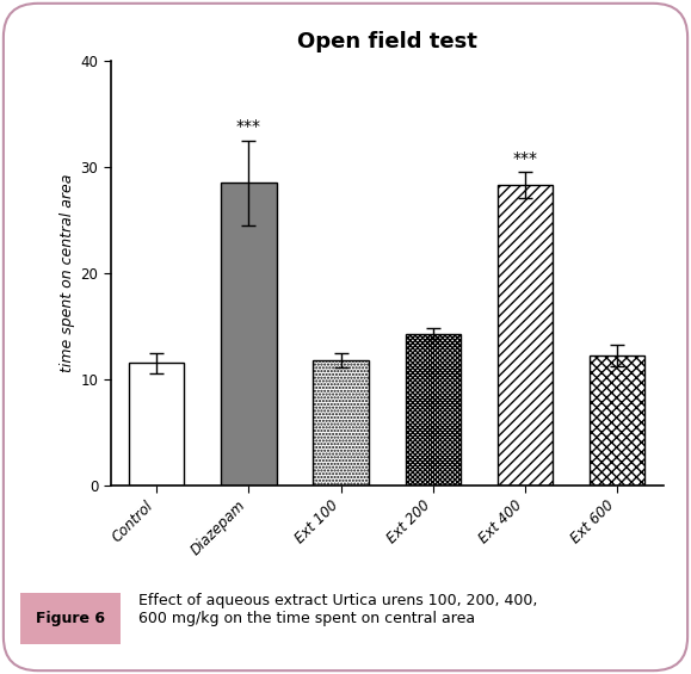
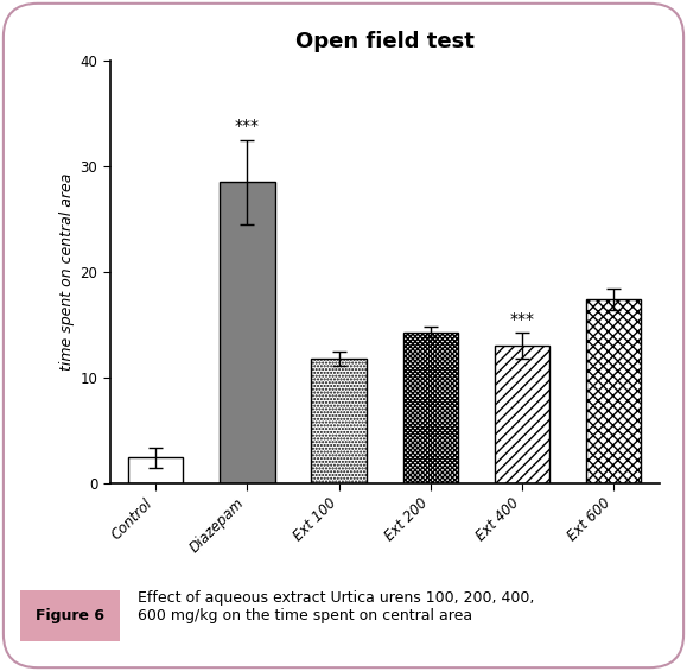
Control: 11.5 -> 2.4
Ext 400: 28.3 -> 13.0
Ext 600: 12.2 -> 17.4
